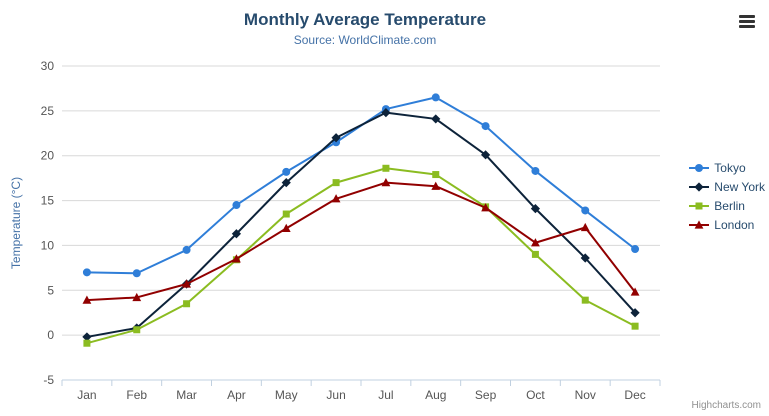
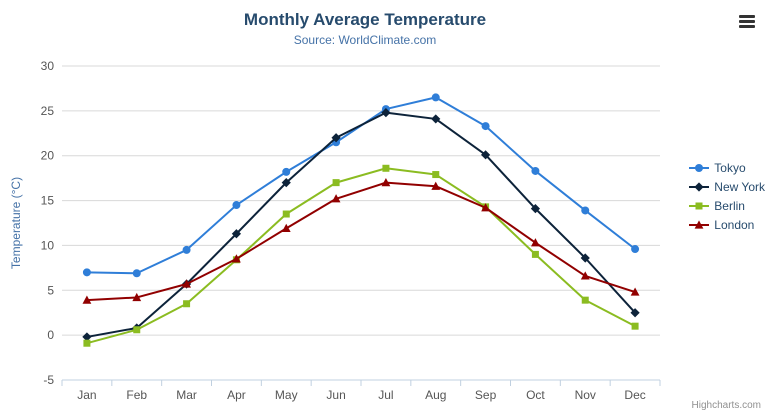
London/Nov: 12 -> 7
